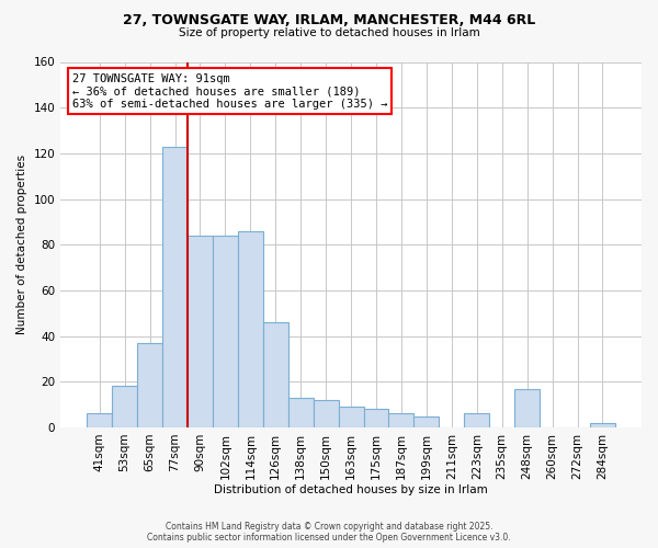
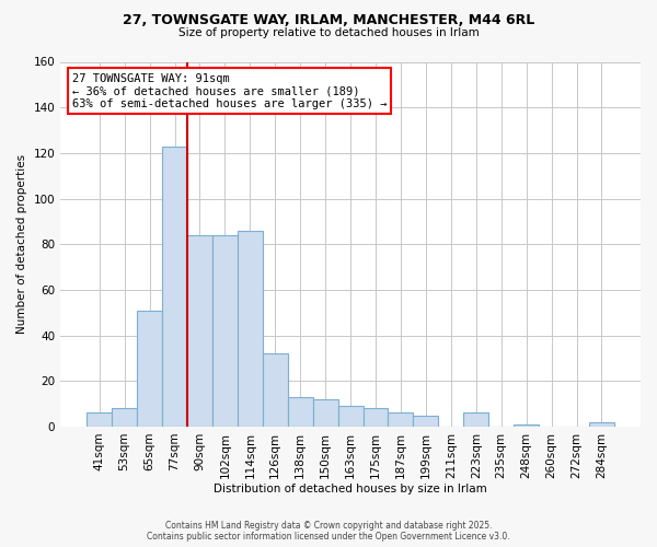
53sqm: 18 -> 8
65sqm: 37 -> 51
126sqm: 46 -> 32
248sqm: 17 -> 1
